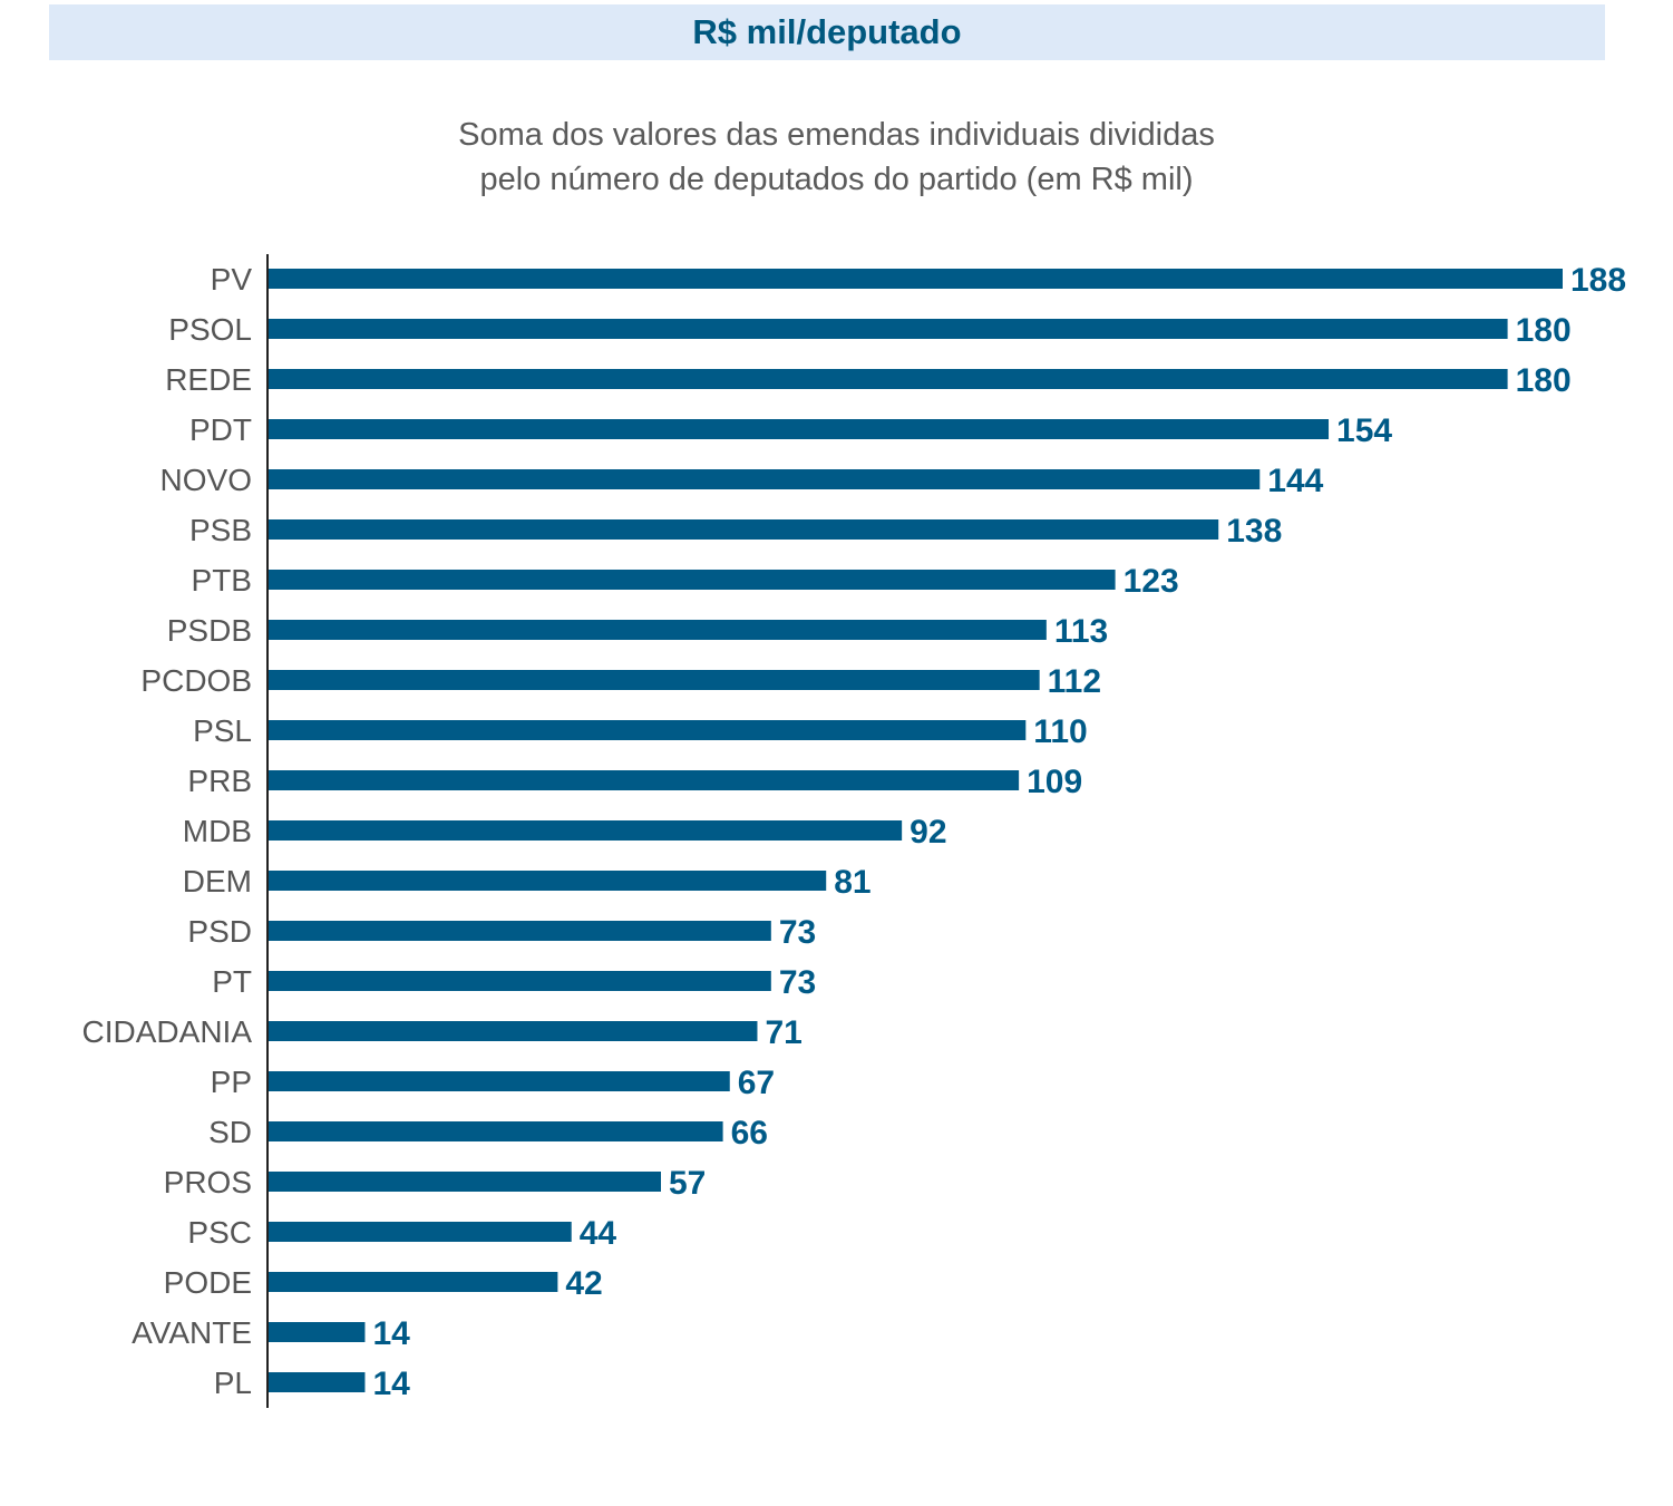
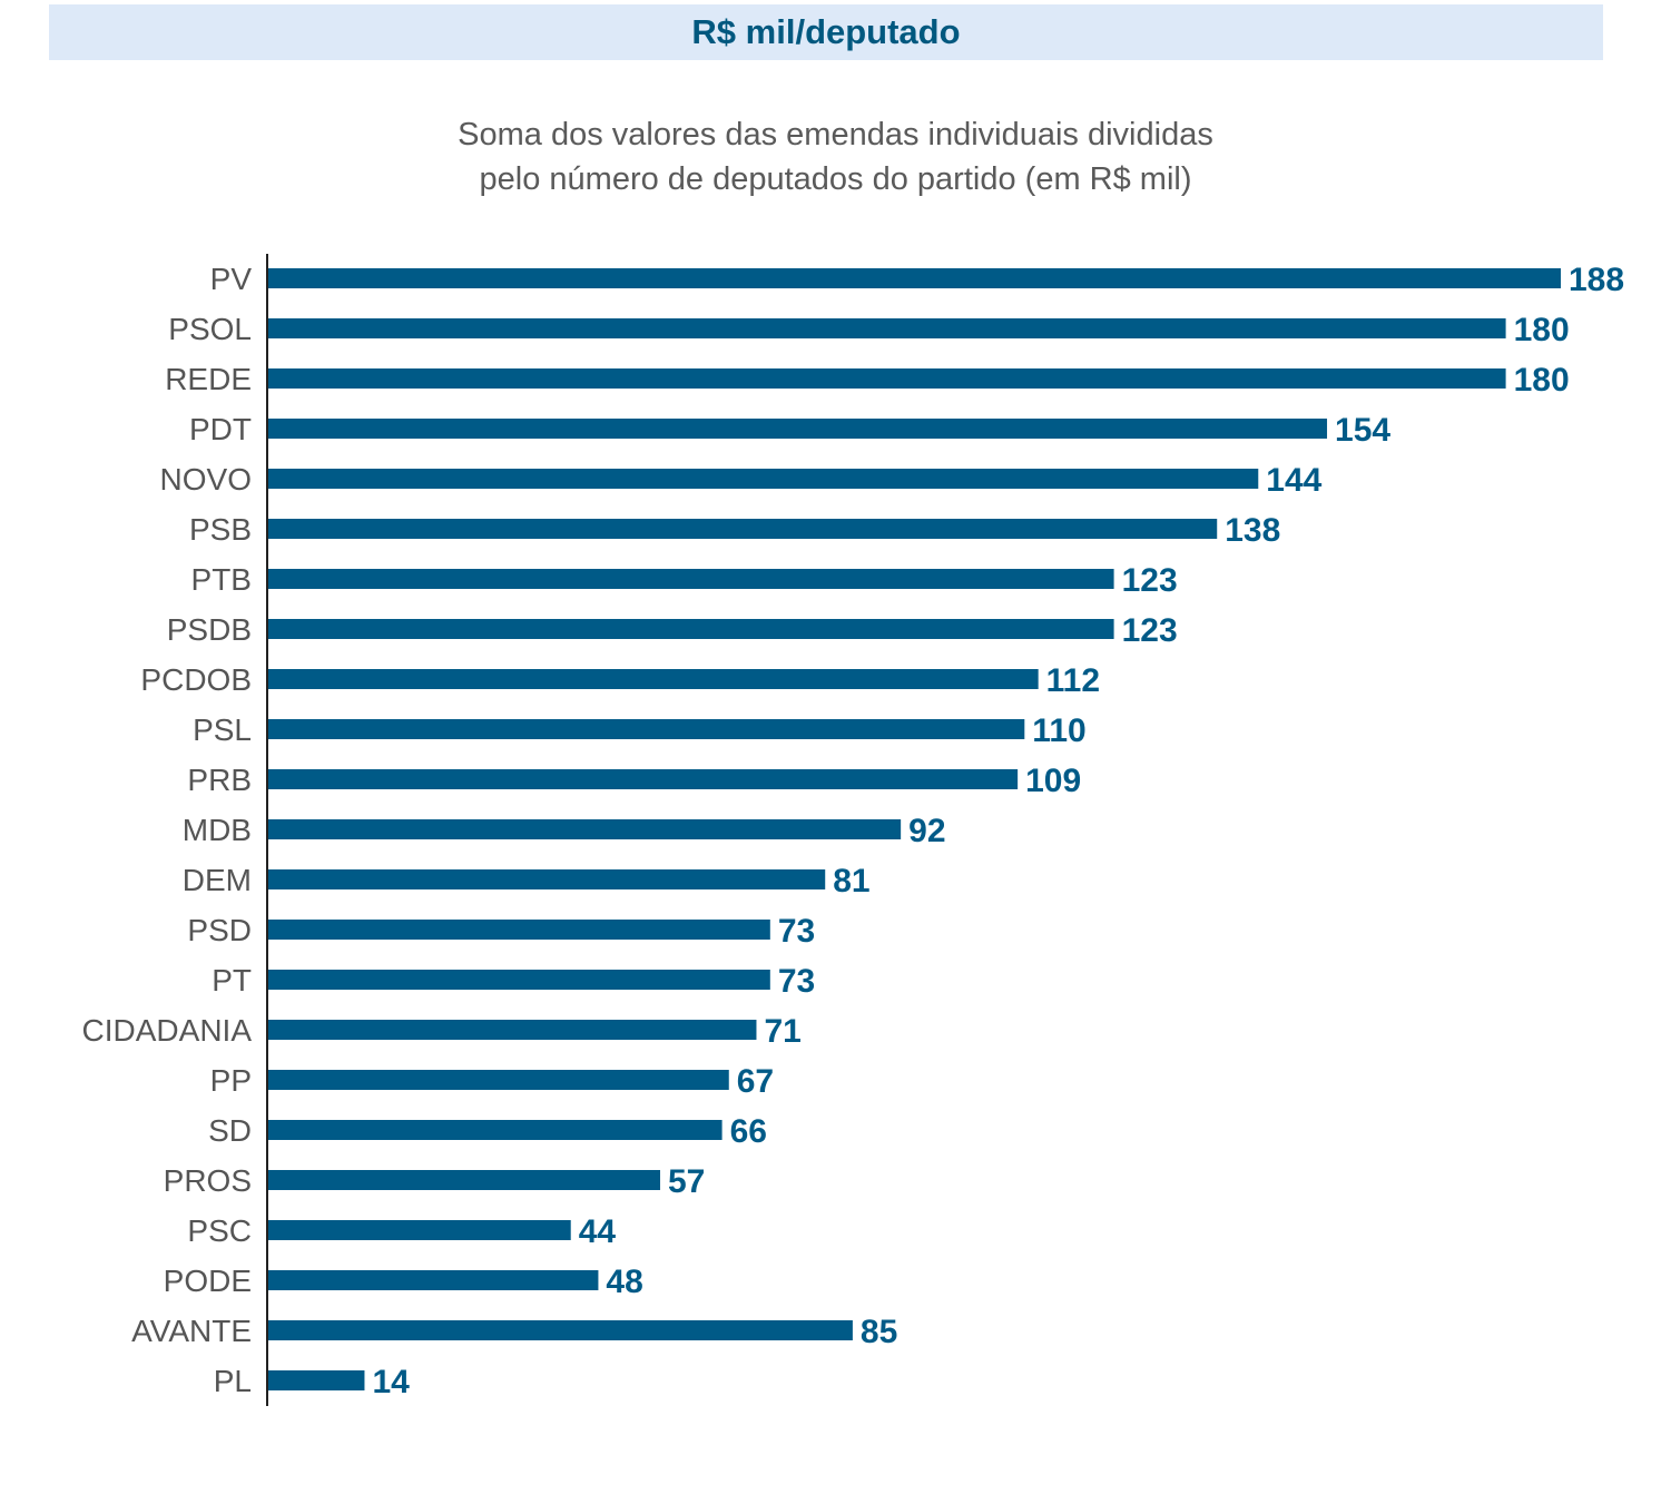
PSDB: 113 -> 123
PODE: 42 -> 48
AVANTE: 14 -> 85
